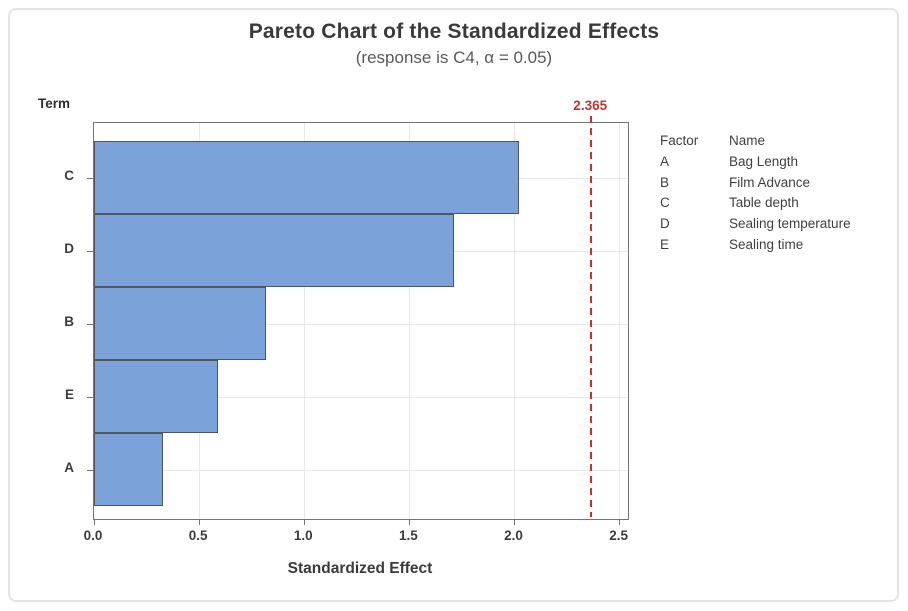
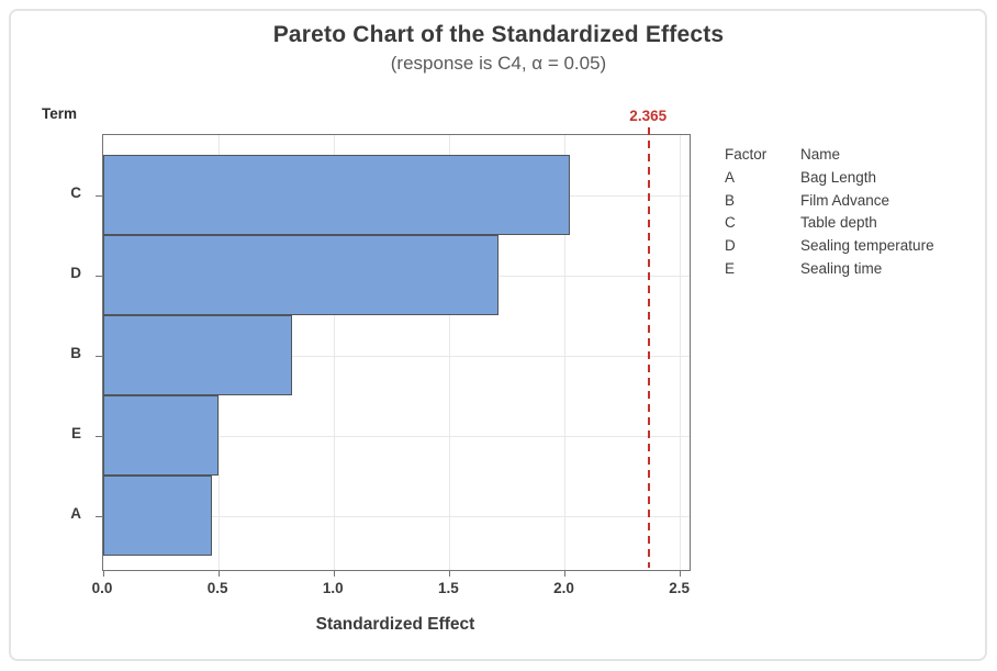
E: 0.59 -> 0.50
A: 0.33 -> 0.47
